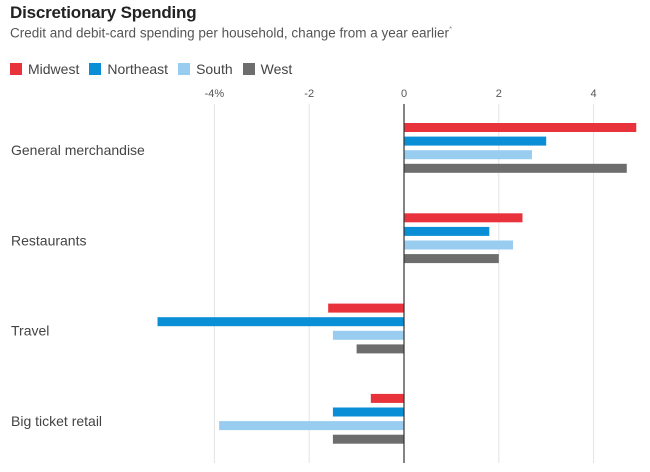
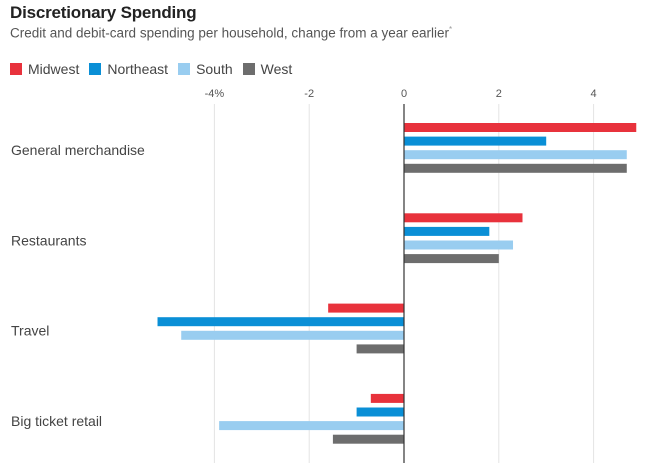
South/General merchandise: 2.7 -> 4.7
South/Travel: -1.5 -> -4.7
Northeast/Big ticket retail: -1.5 -> -1.0
